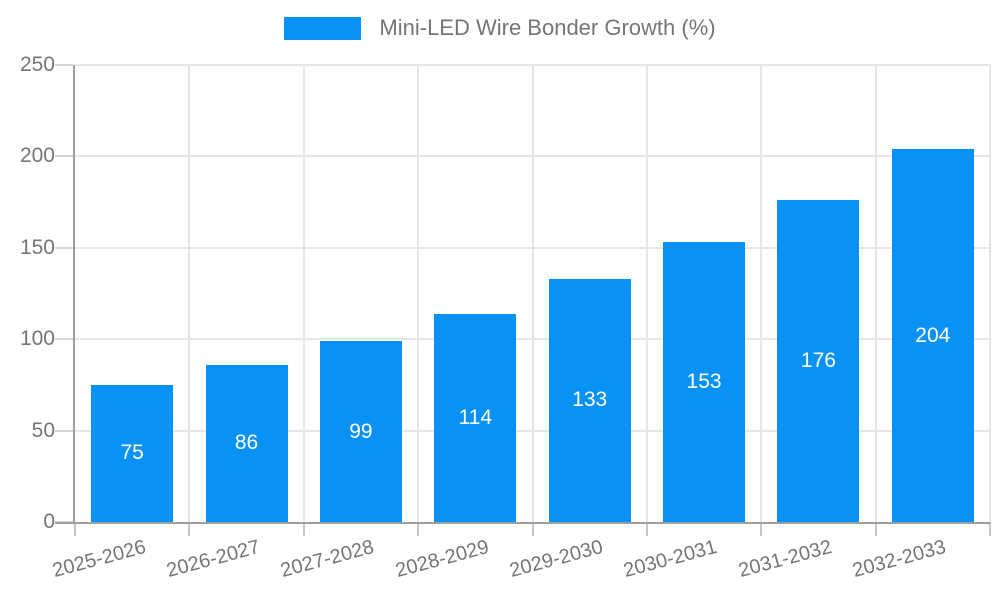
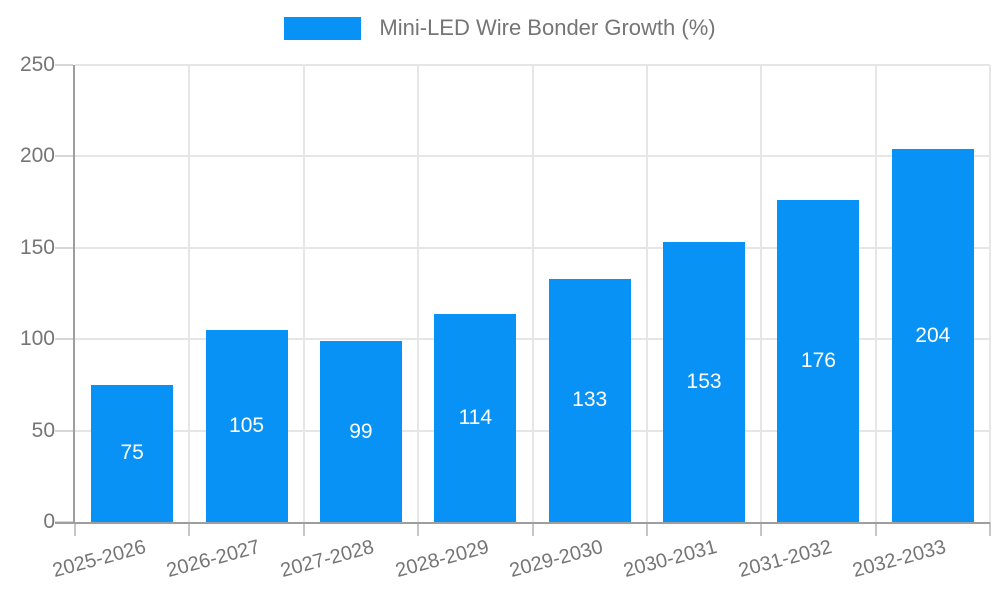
2026-2027: 86 -> 105
